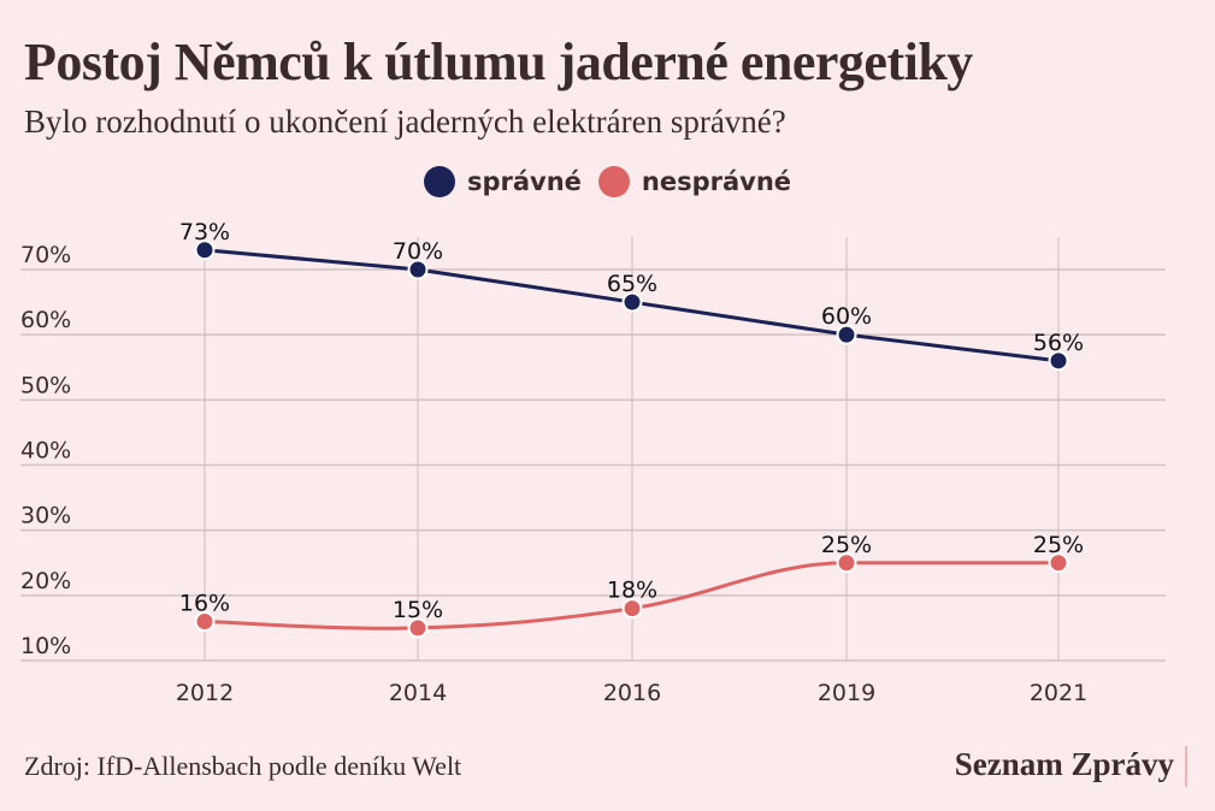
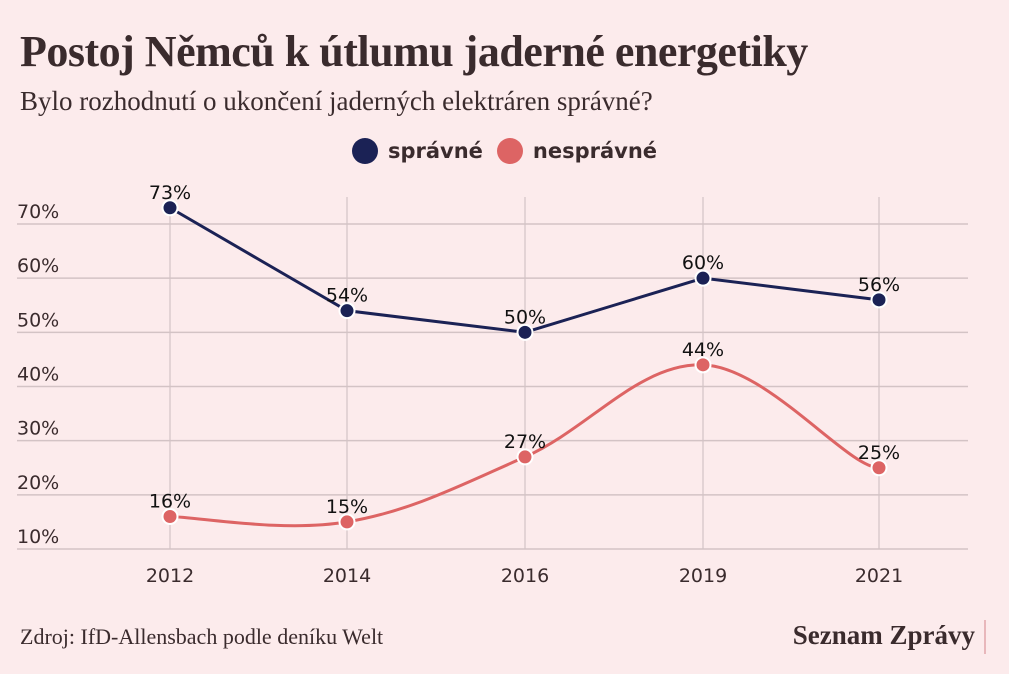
správné/2014: 70% -> 54%
správné/2016: 65% -> 50%
nesprávné/2016: 18% -> 27%
nesprávné/2019: 25% -> 44%
